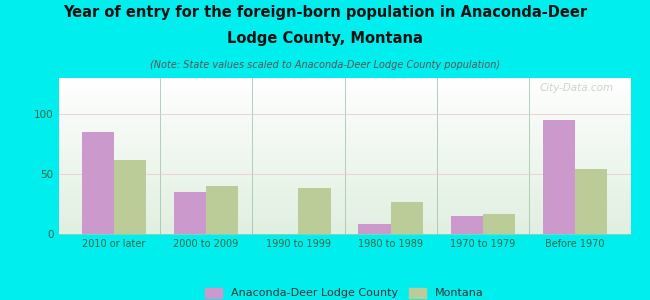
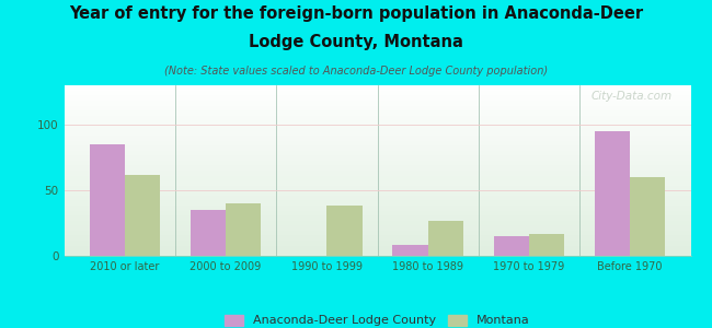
Montana/Before 1970: 54 -> 60
